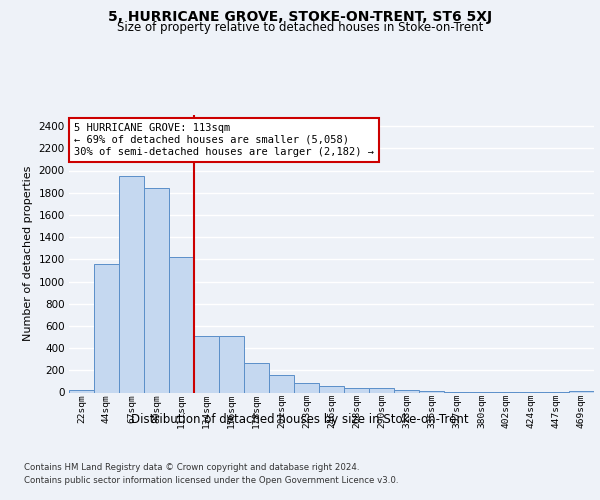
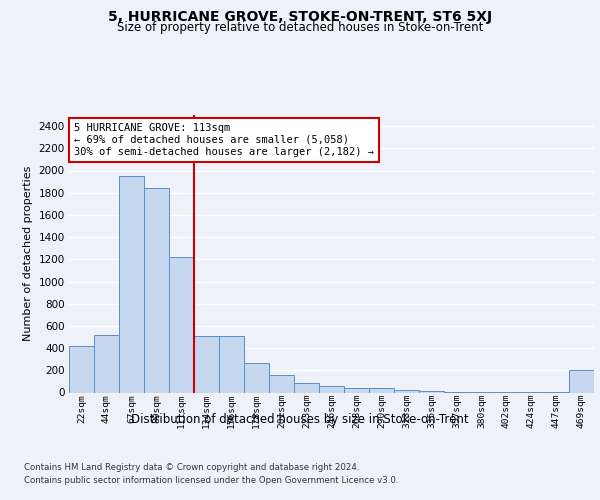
22sqm: 20 -> 420
44sqm: 1160 -> 520
469sqm: 20 -> 200
